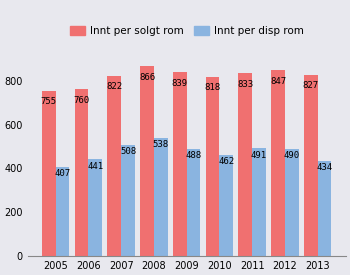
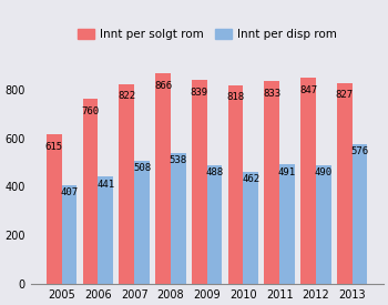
Innt per solgt rom/2005: 755 -> 615
Innt per disp rom/2013: 434 -> 576
